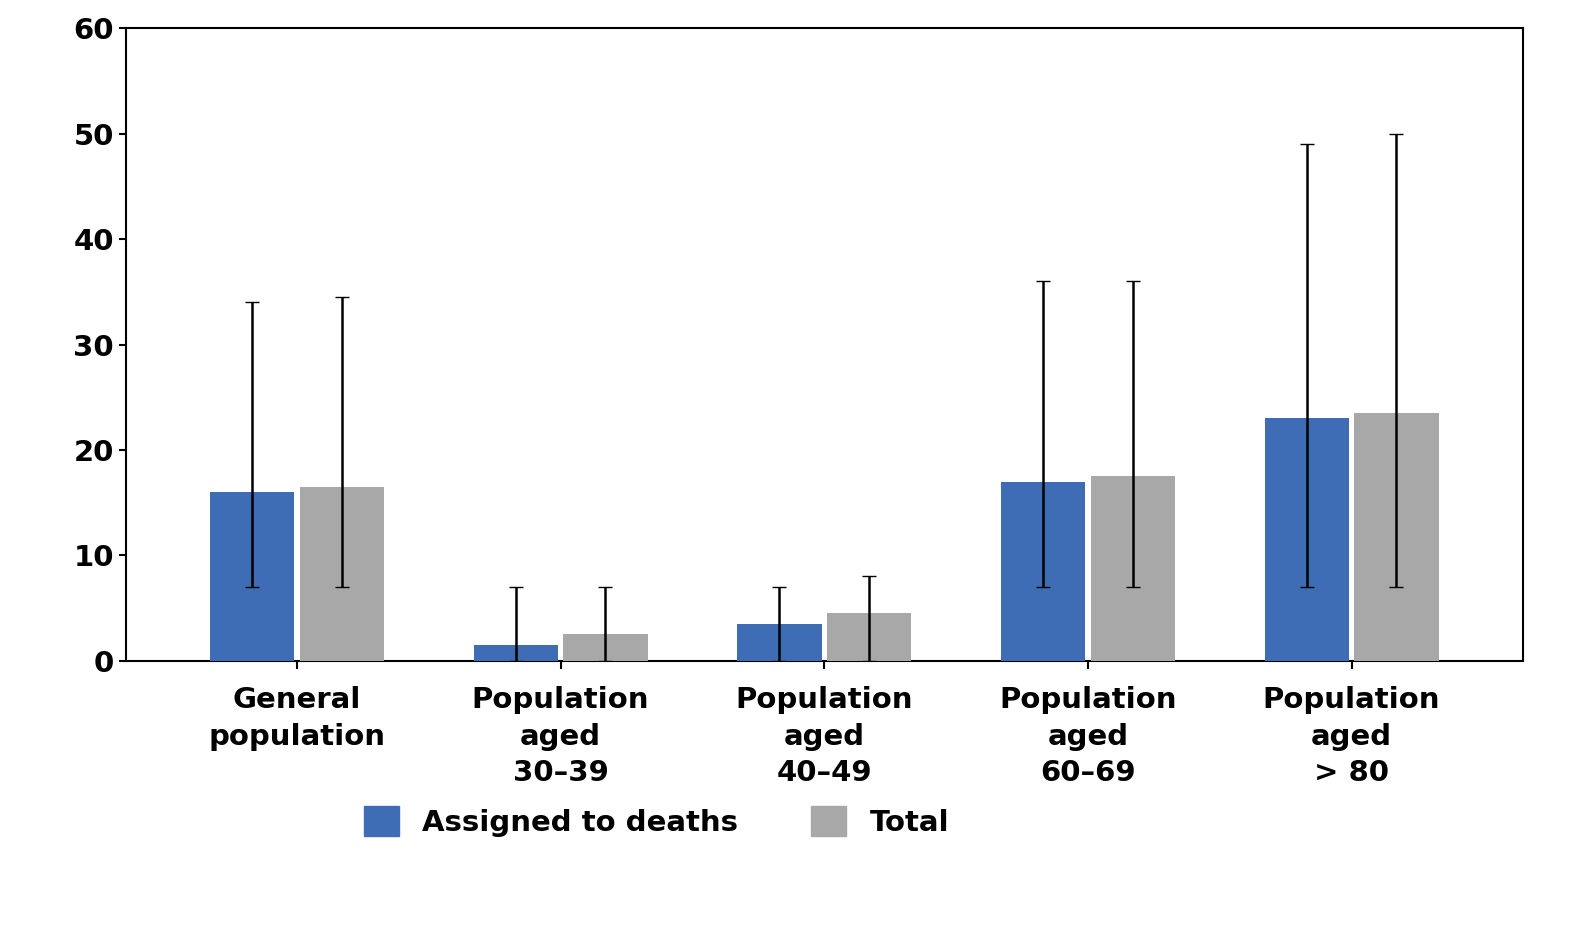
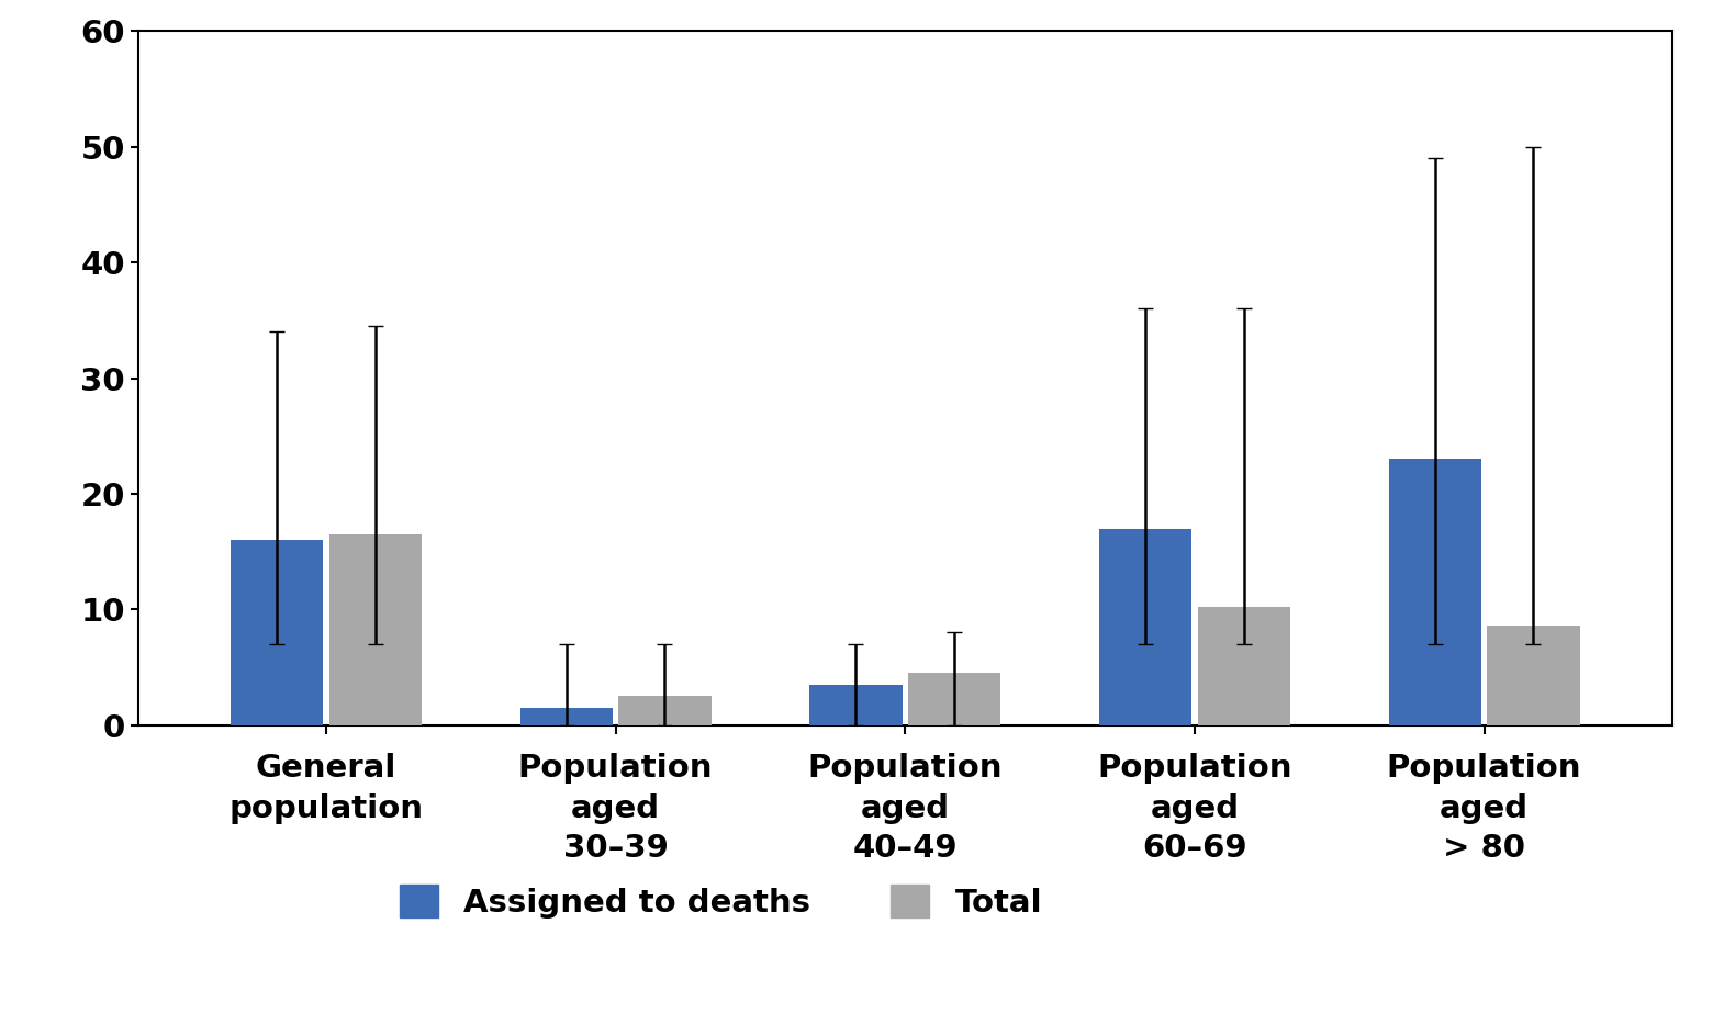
Total/Population aged 60–69: 17.5 -> 10.2
Total/Population aged > 80: 23.5 -> 8.6
